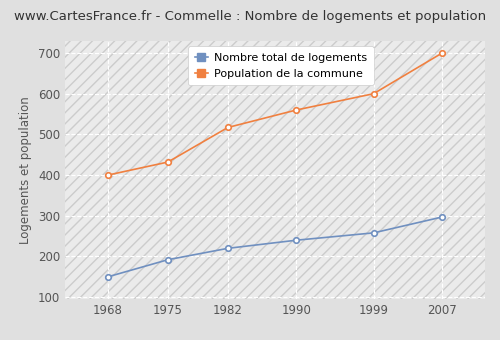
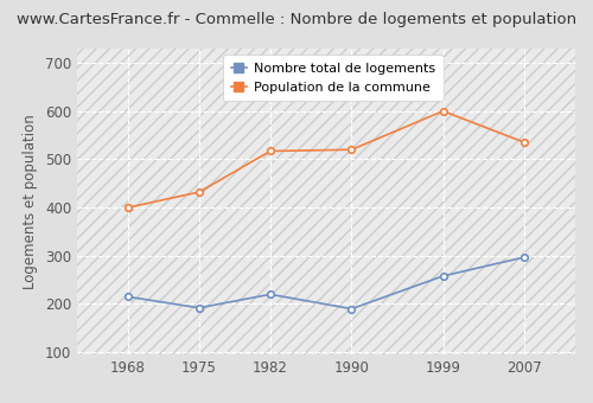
Nombre total de logements/1968: 150 -> 215
Nombre total de logements/1990: 240 -> 190
Population de la commune/1990: 560 -> 520
Population de la commune/2007: 700 -> 535
